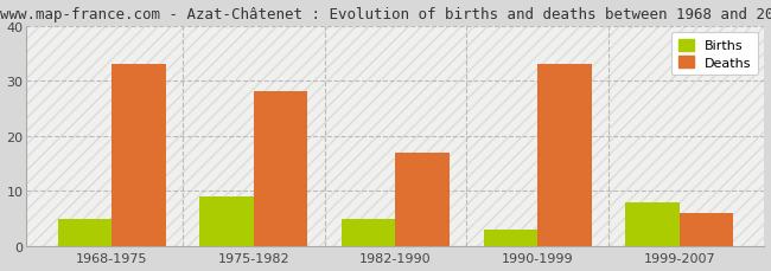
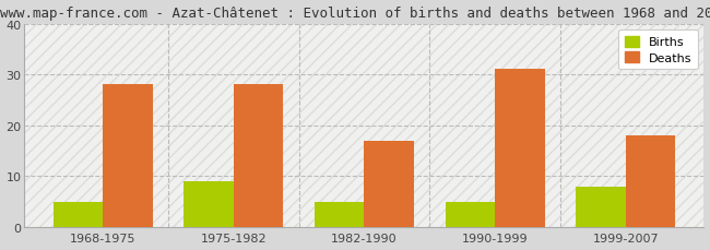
Deaths/1968-1975: 33 -> 28
Births/1990-1999: 3 -> 5
Deaths/1990-1999: 33 -> 31
Deaths/1999-2007: 6 -> 18
